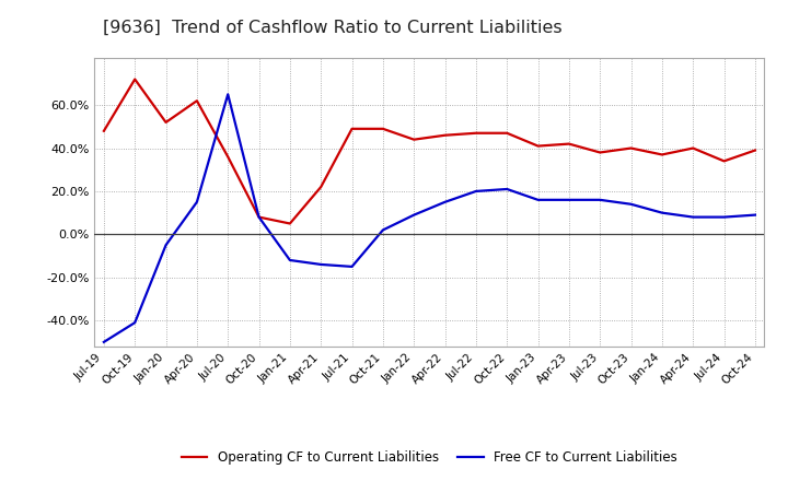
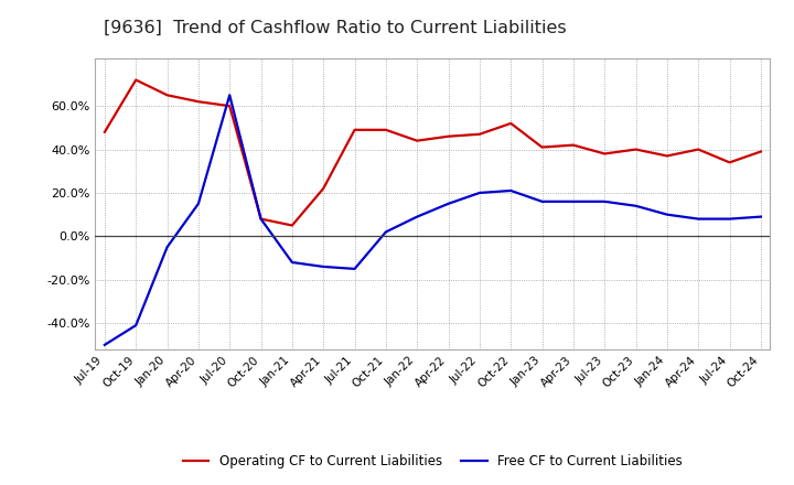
Operating CF to Current Liabilities/Jan-20: 52% -> 65%
Operating CF to Current Liabilities/Jul-20: 36% -> 60%
Operating CF to Current Liabilities/Oct-22: 47% -> 52%
